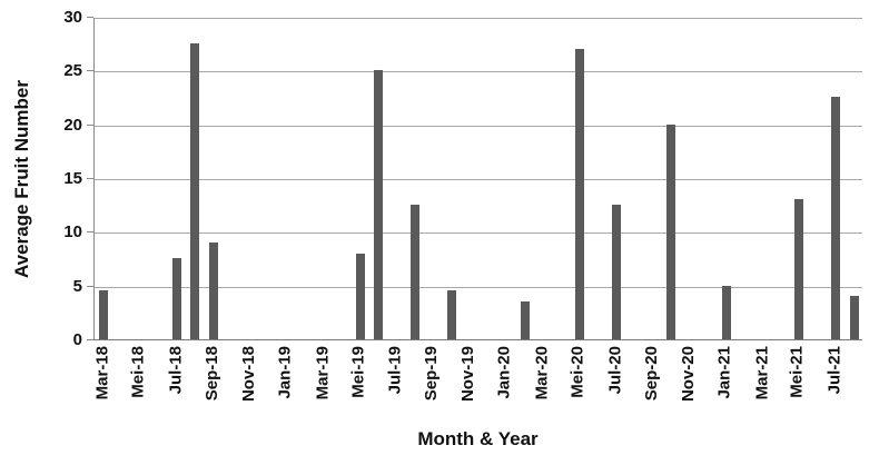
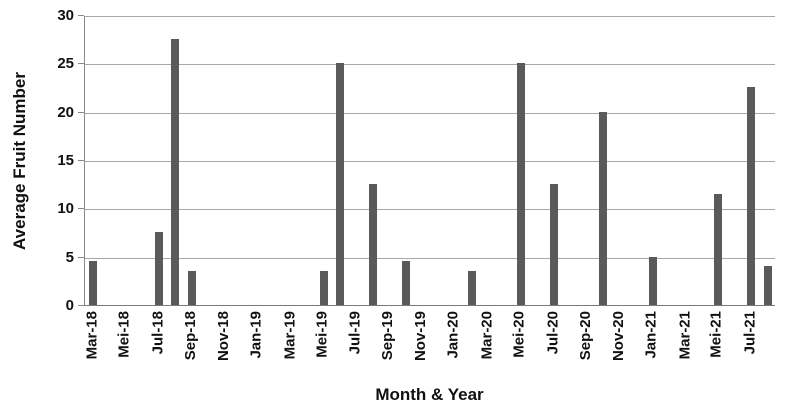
Sep-18: 9 -> 4
Mei-19: 8 -> 4
Mei-20: 27 -> 25
Mei-21: 13 -> 12
